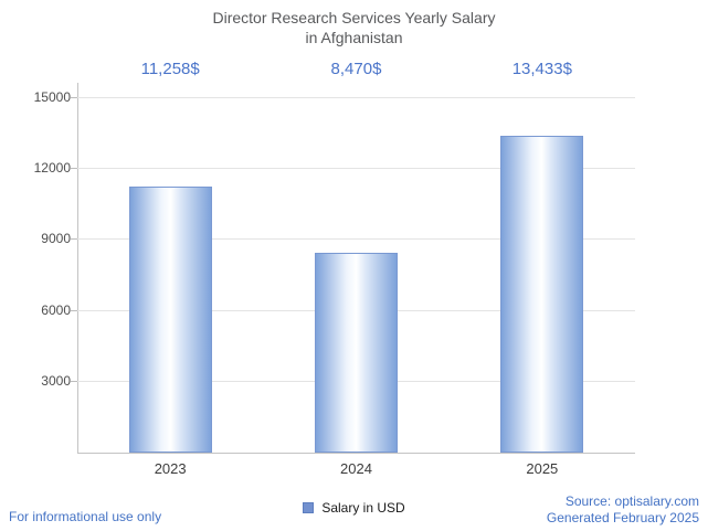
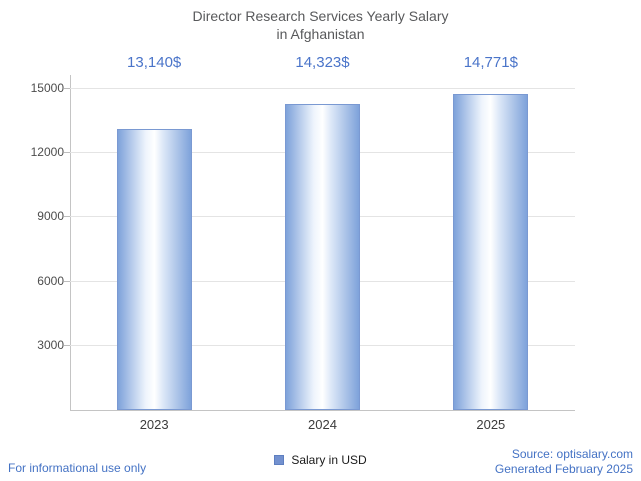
2023: 11,258 -> 13,140
2024: 8,470 -> 14,323
2025: 13,433 -> 14,771
